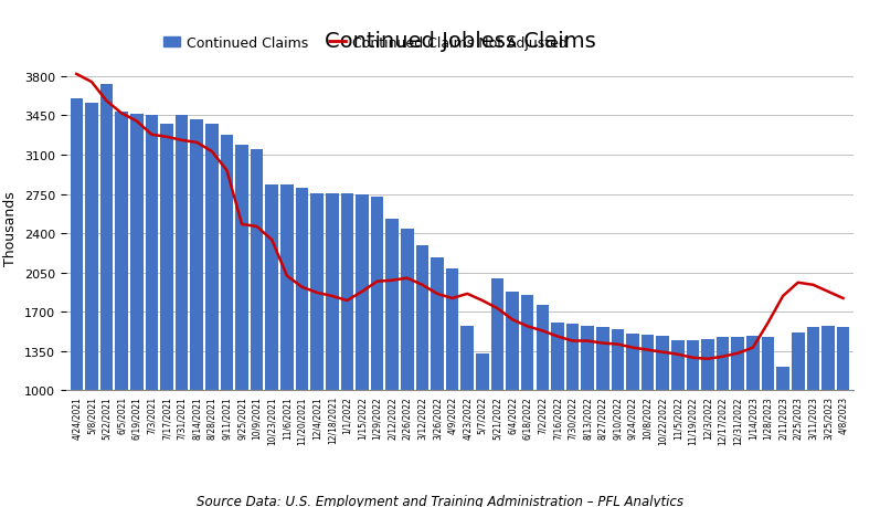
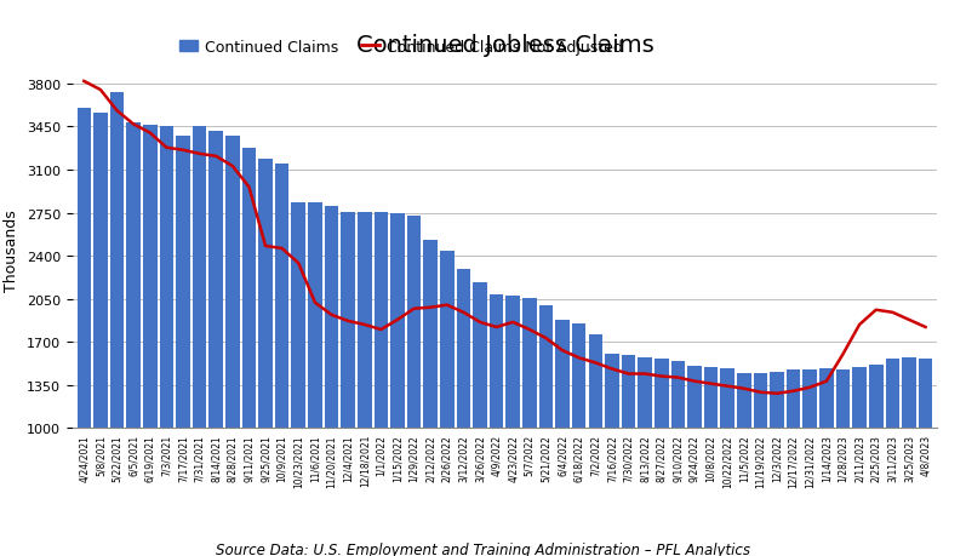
Continued Claims/4/23/2022: 1570 -> 2080
Continued Claims/5/7/2022: 1330 -> 2060
Continued Claims/2/11/2023: 1210 -> 1490
